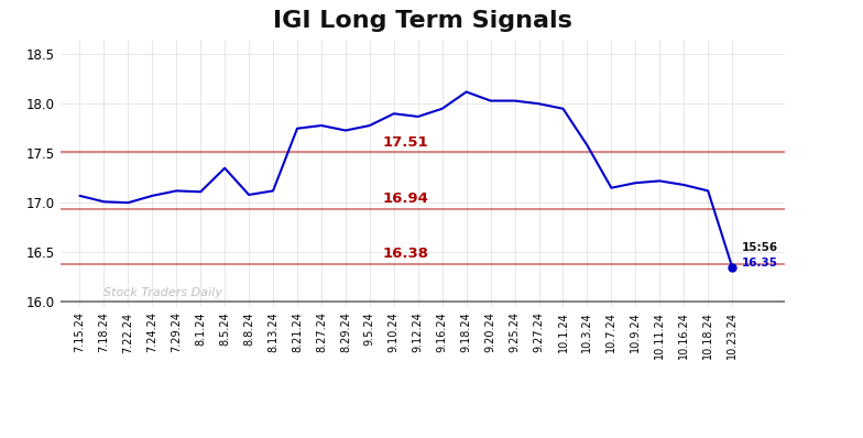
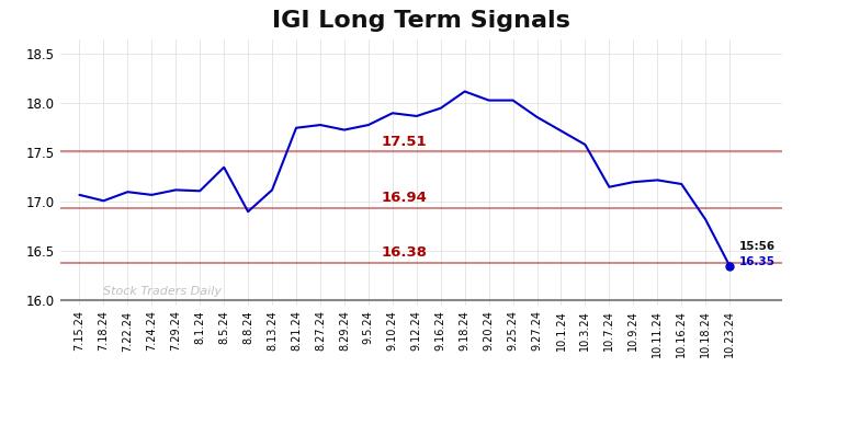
7.22.24: 17.00 -> 17.10
8.8.24: 17.08 -> 16.90
9.27.24: 18.00 -> 17.86
10.1.24: 17.95 -> 17.72
10.18.24: 17.12 -> 16.82
